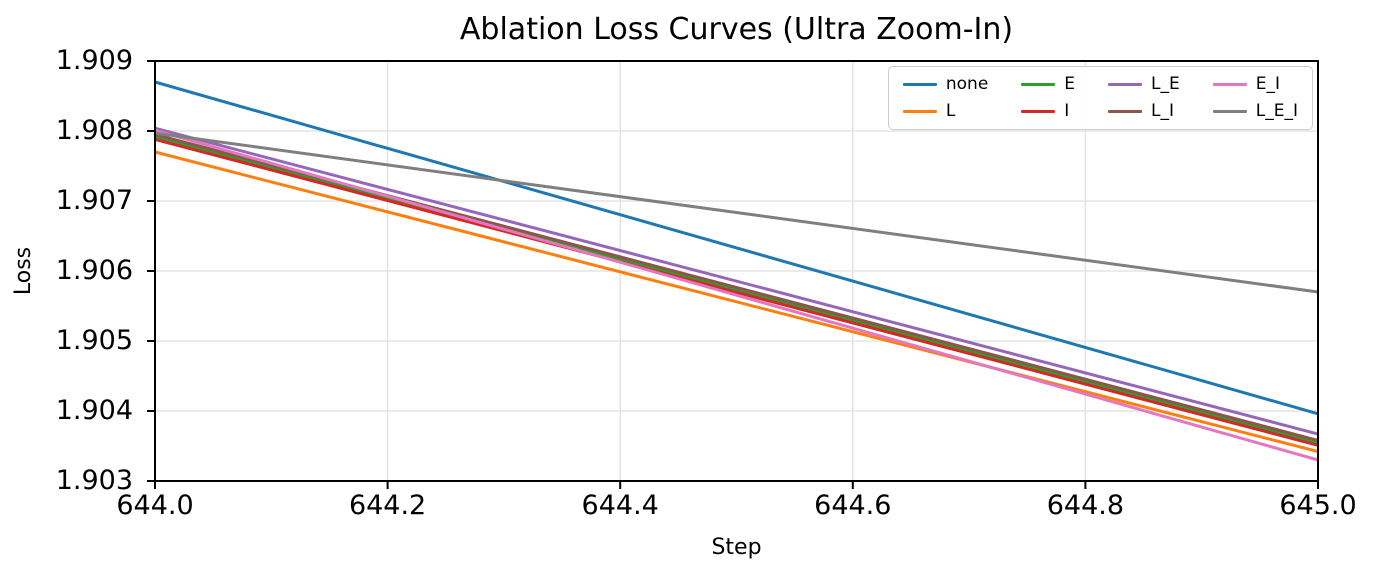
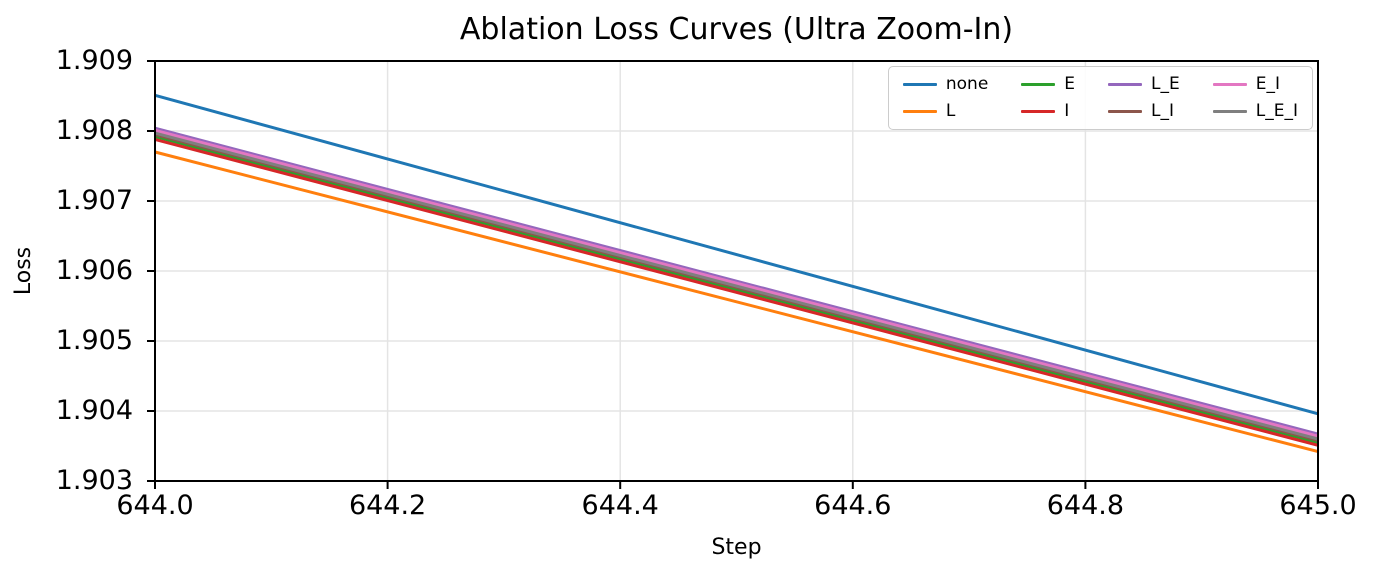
none/644.0: 1.9087 -> 1.9085
E_I/645.0: 1.9033 -> 1.9036
L_E_I/645.0: 1.9057 -> 1.9036
